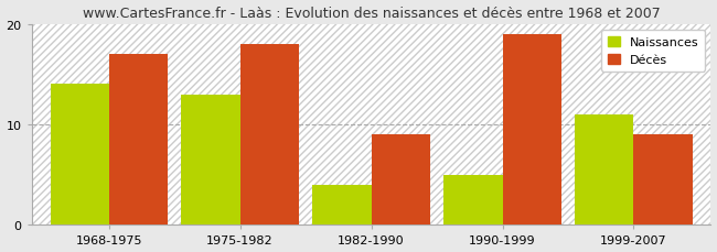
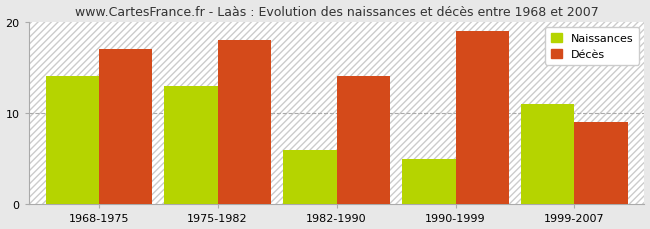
Naissances/1982-1990: 4 -> 6
Décès/1982-1990: 9 -> 14
